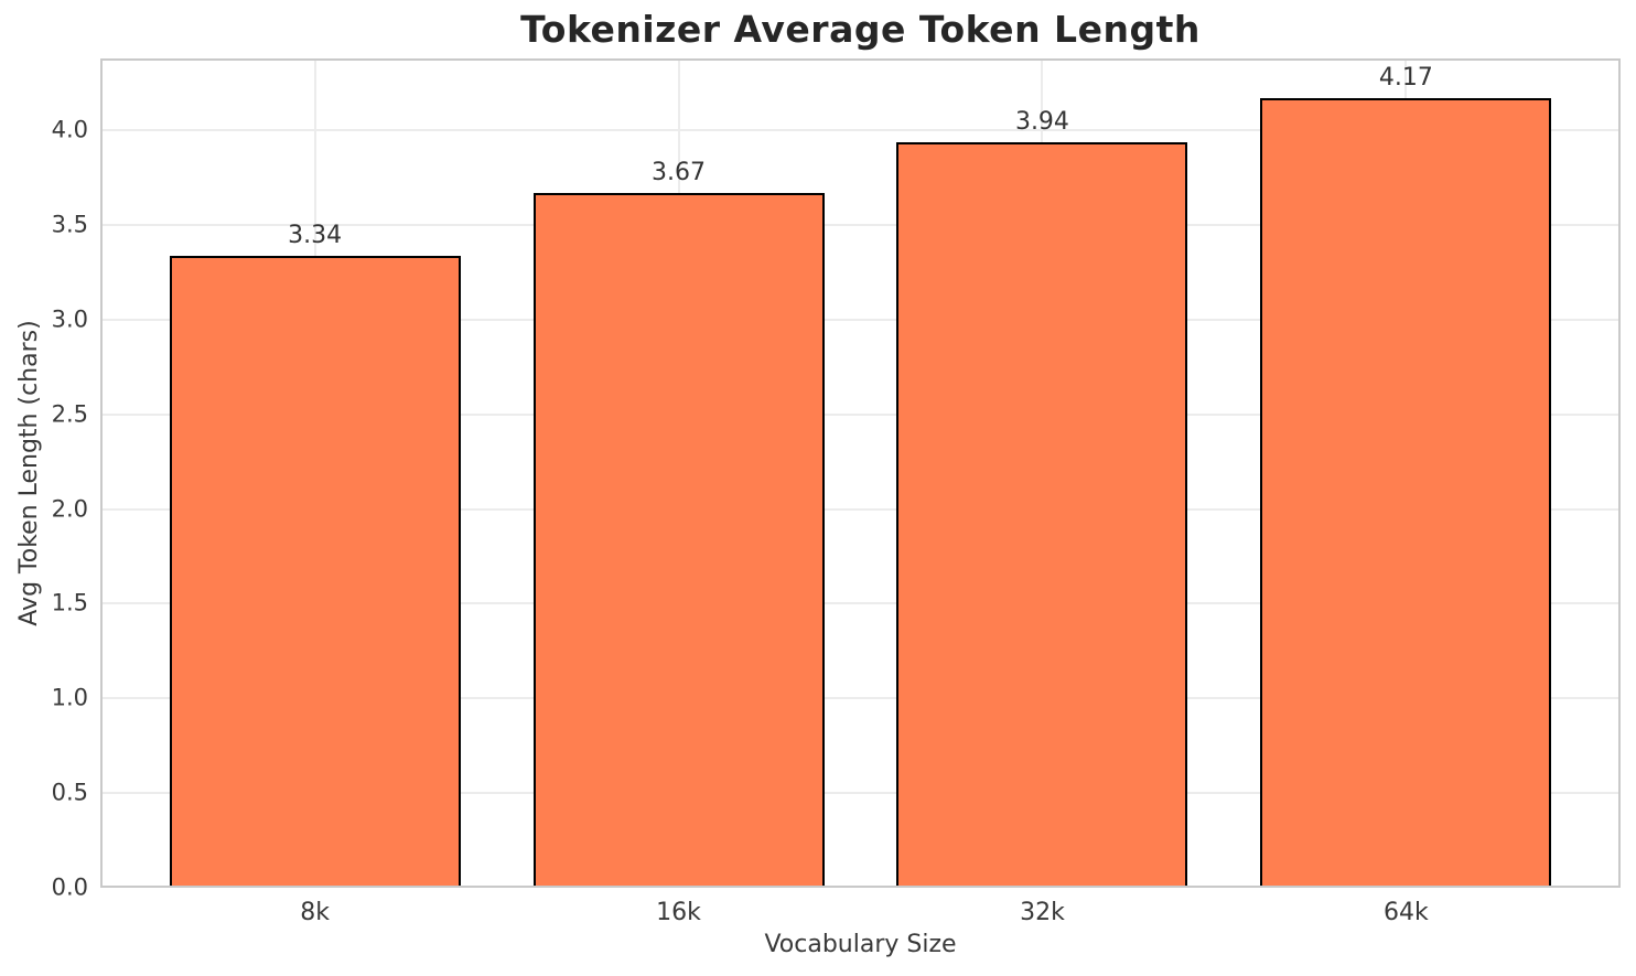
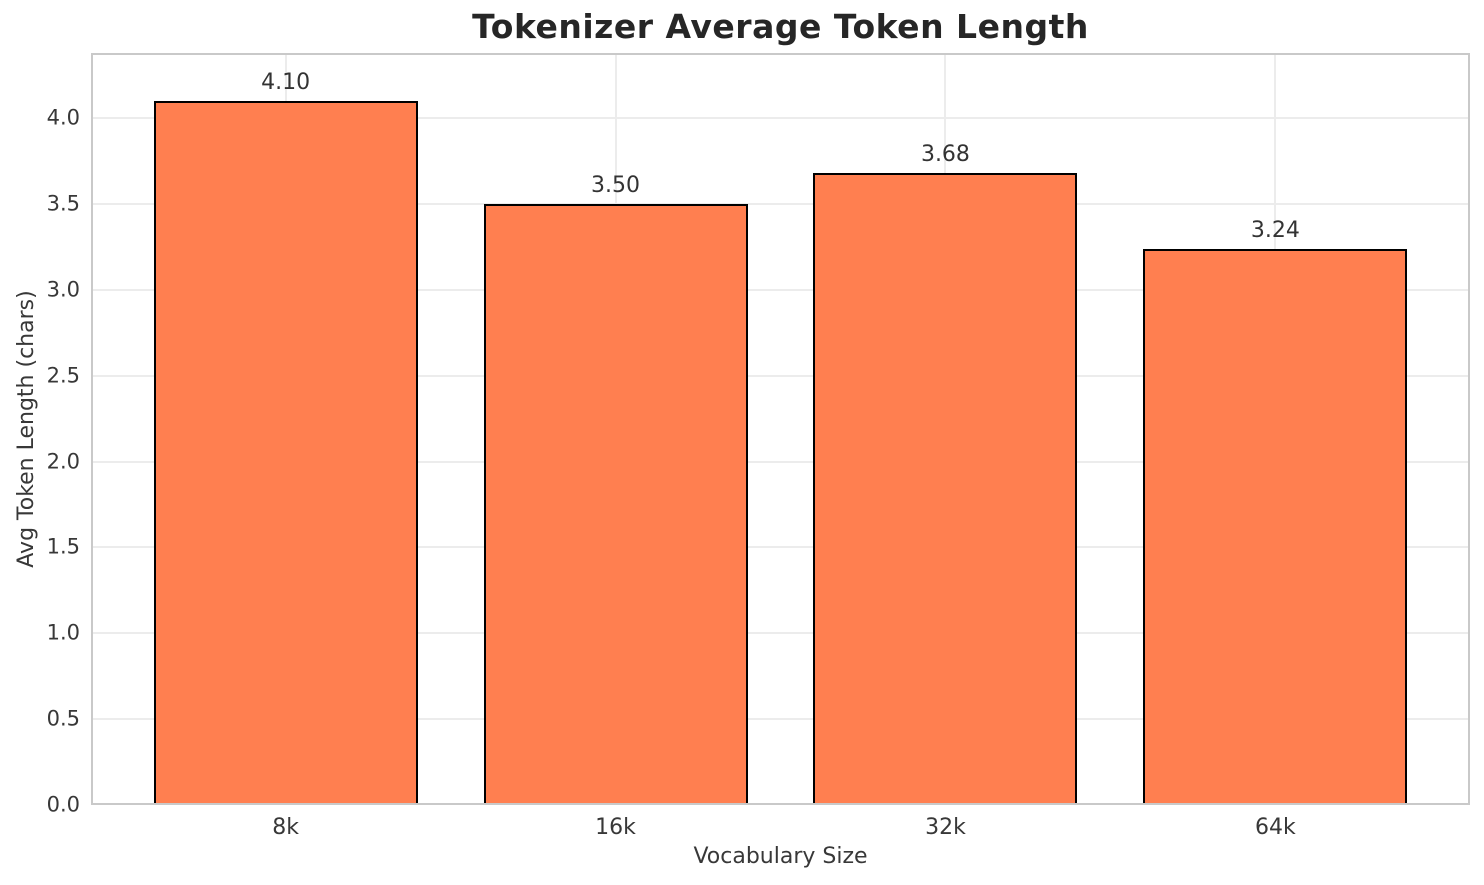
8k: 3.34 -> 4.10
16k: 3.67 -> 3.50
32k: 3.94 -> 3.68
64k: 4.17 -> 3.24
